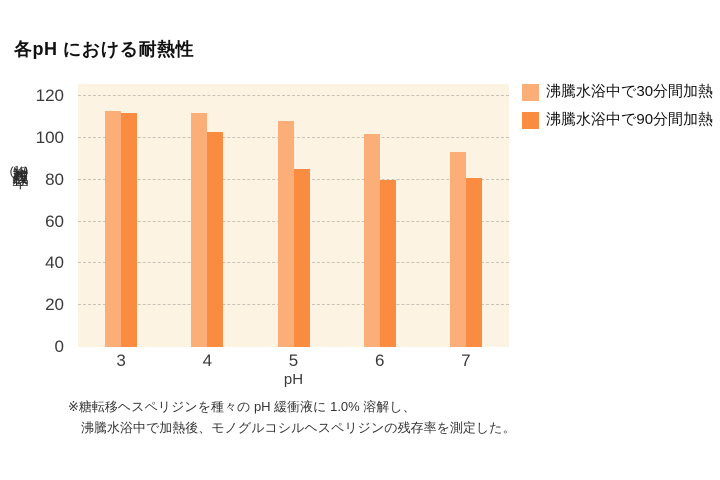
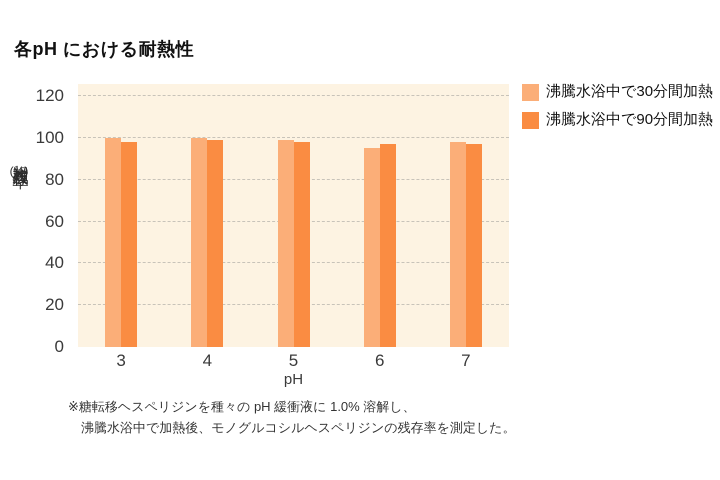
沸騰水浴中で30分間加熱/3: 113 -> 100
沸騰水浴中で90分間加熱/3: 112 -> 98
沸騰水浴中で30分間加熱/4: 112 -> 100
沸騰水浴中で90分間加熱/4: 103 -> 99
沸騰水浴中で30分間加熱/5: 108 -> 99
沸騰水浴中で90分間加熱/5: 85 -> 98
沸騰水浴中で30分間加熱/6: 102 -> 95
沸騰水浴中で90分間加熱/6: 80 -> 97
沸騰水浴中で30分間加熱/7: 93 -> 98
沸騰水浴中で90分間加熱/7: 81 -> 97
